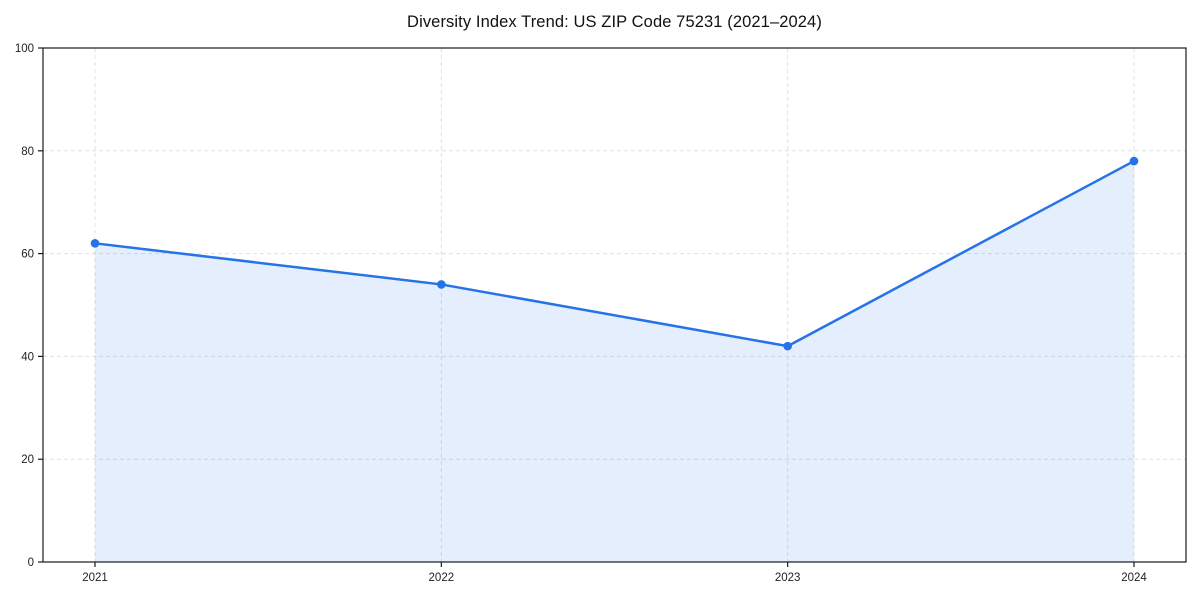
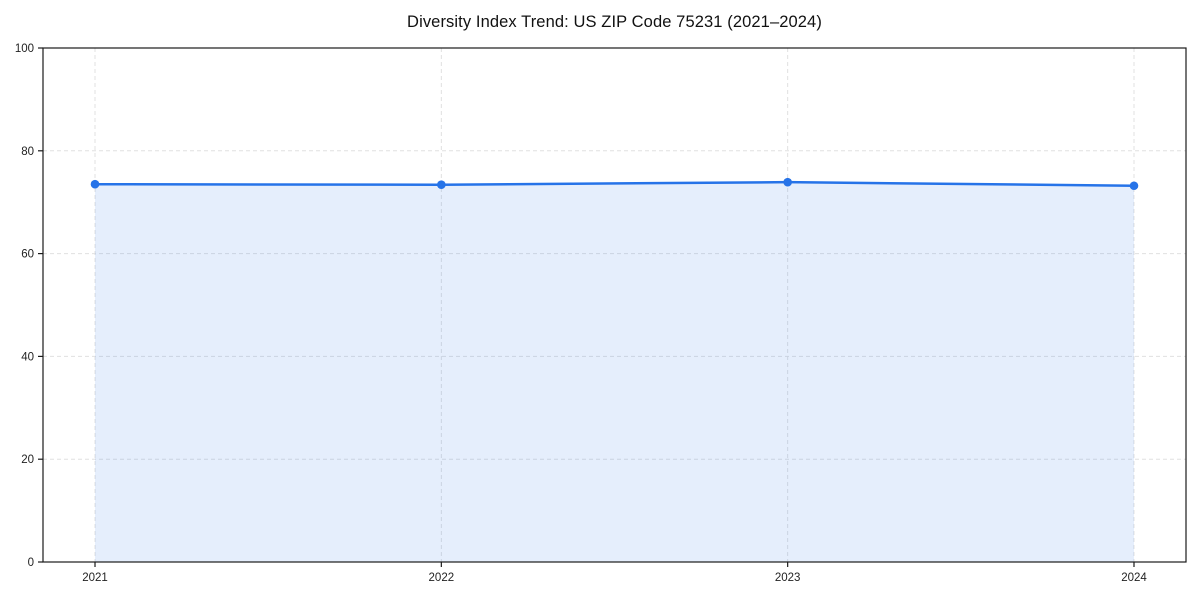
2021: 62 -> 74
2022: 54 -> 73
2023: 42 -> 74
2024: 78 -> 73
